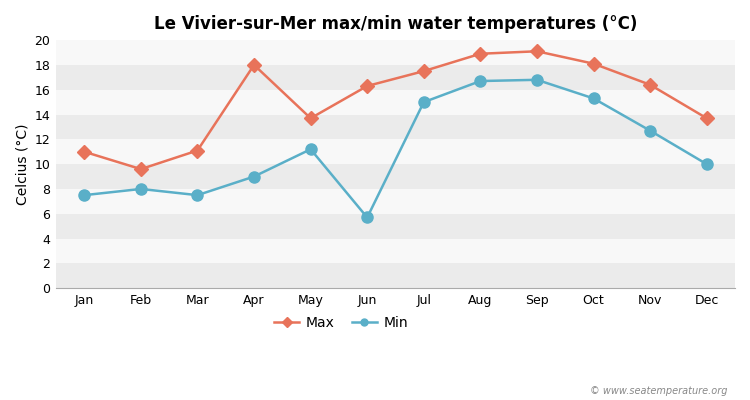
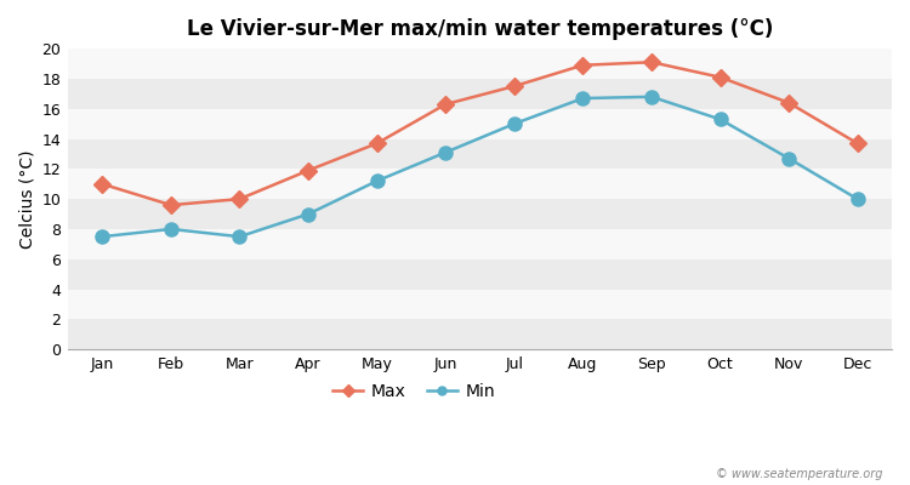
Max/Mar: 11.1 -> 10.0
Max/Apr: 18.0 -> 11.9
Min/Jun: 5.7 -> 13.1
